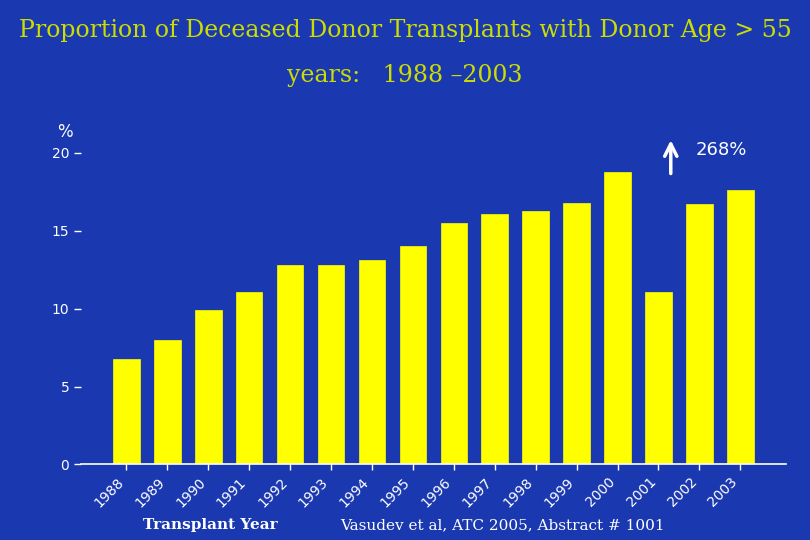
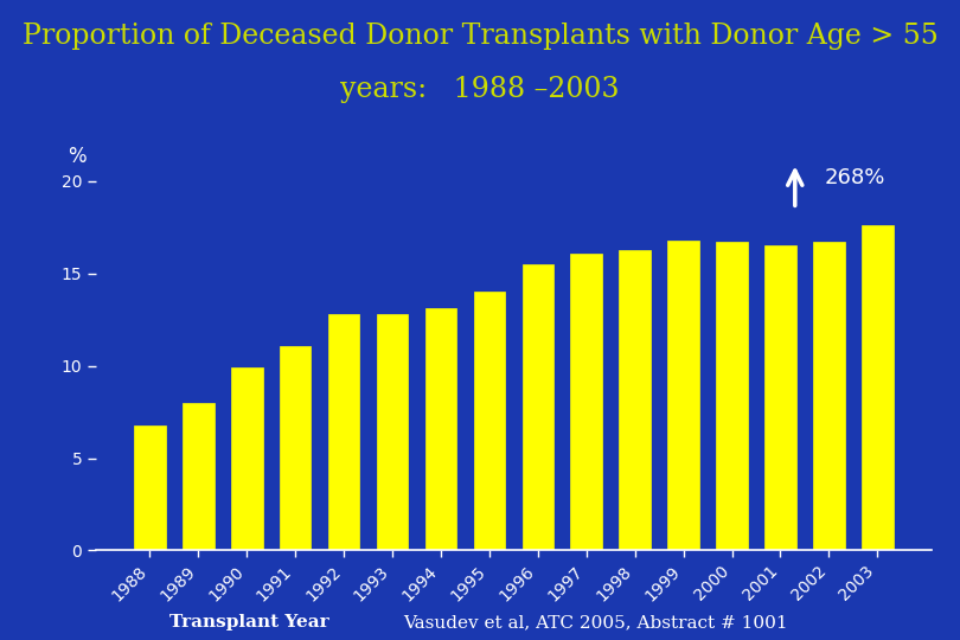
2000: 18.8 -> 16.7
2001: 11.1 -> 16.5
